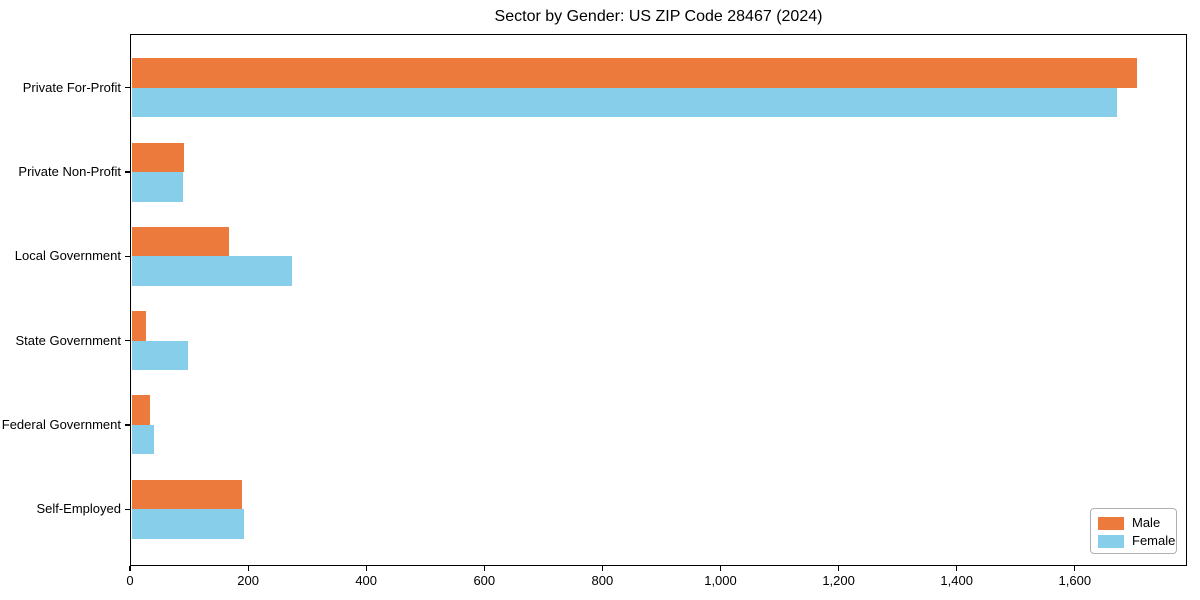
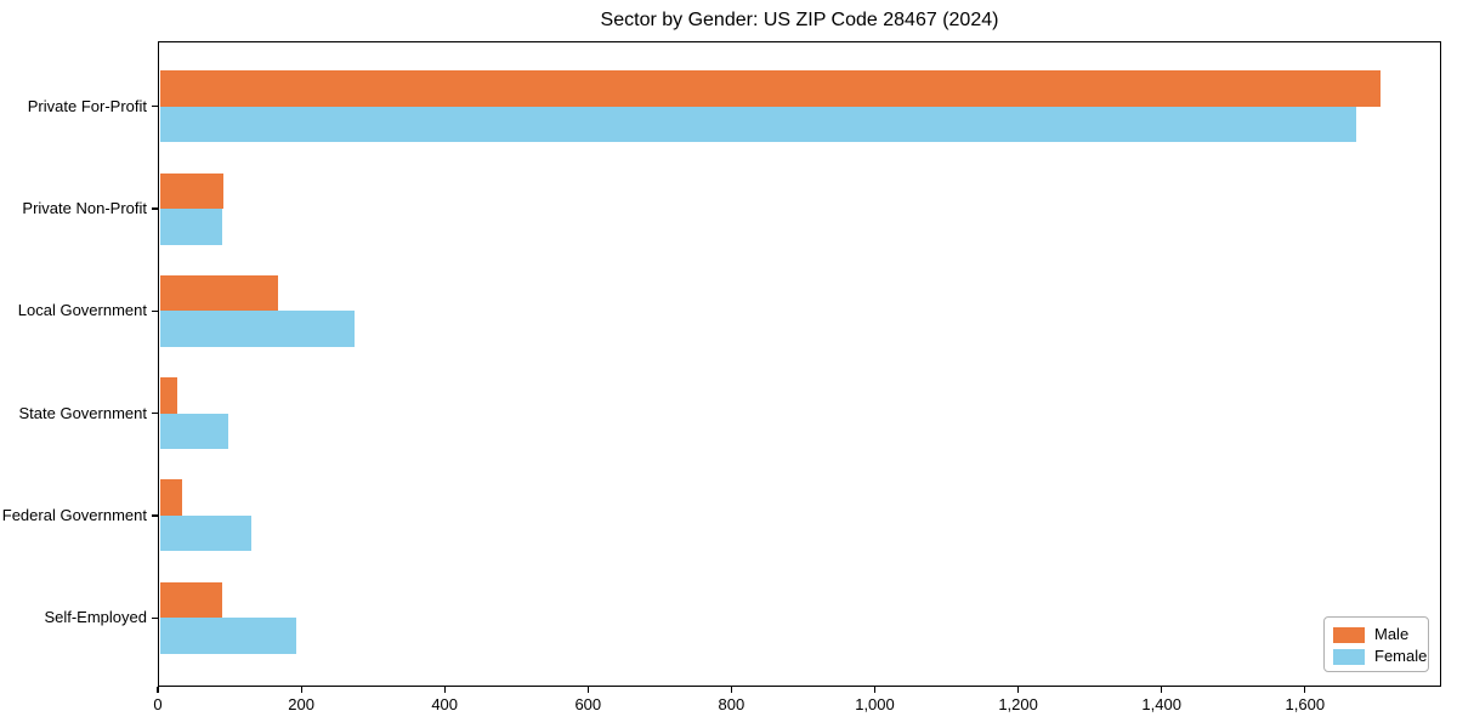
Female/Federal Government: 40 -> 130
Male/Self-Employed: 190 -> 90
